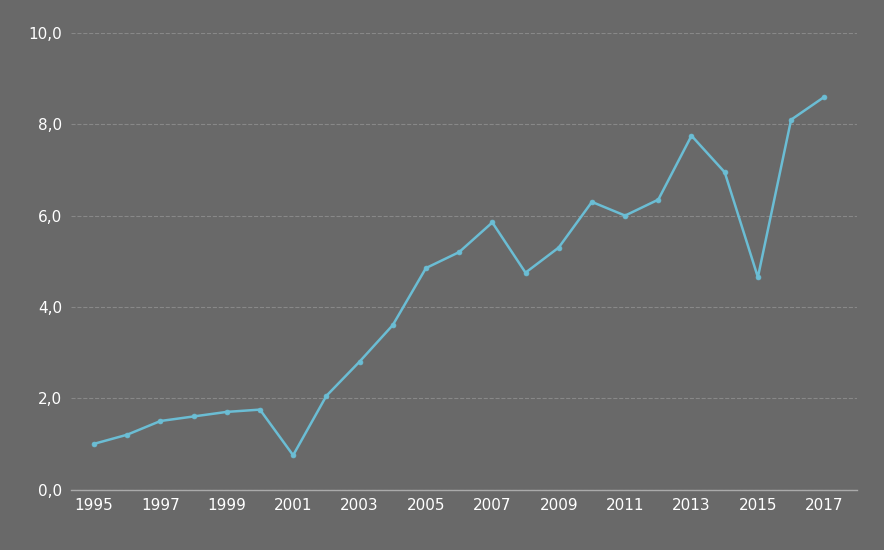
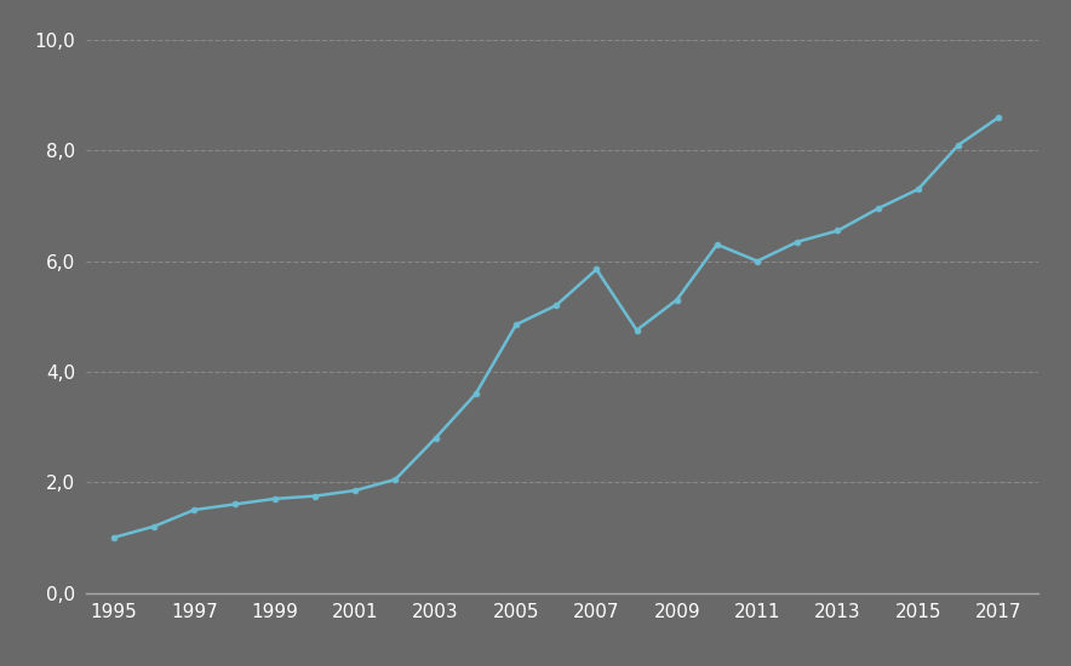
2001: 0,75 -> 1,85
2013: 7,75 -> 6,55
2015: 4,65 -> 7,30
